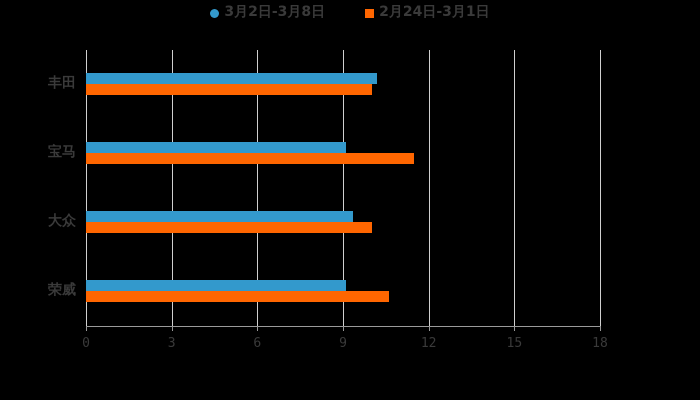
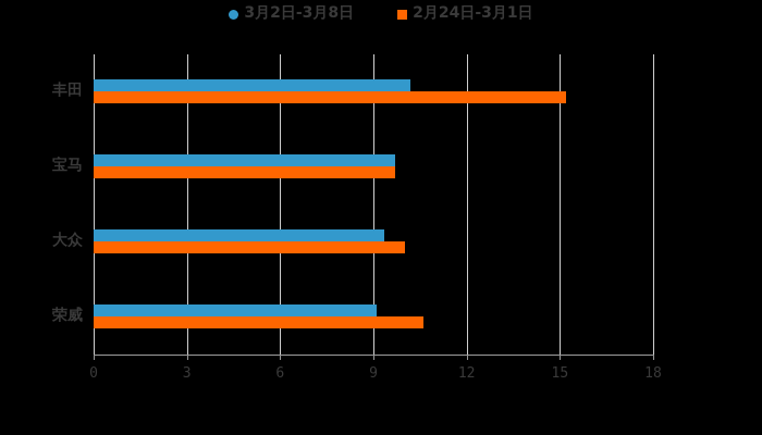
2月24日-3月1日/丰田: 10.0 -> 15.2
3月2日-3月8日/宝马: 9.1 -> 9.7
2月24日-3月1日/宝马: 11.5 -> 9.7
